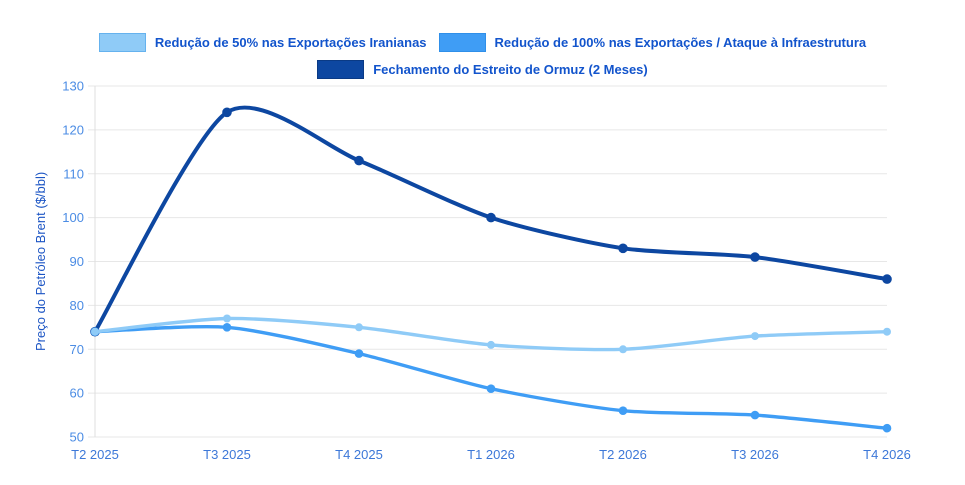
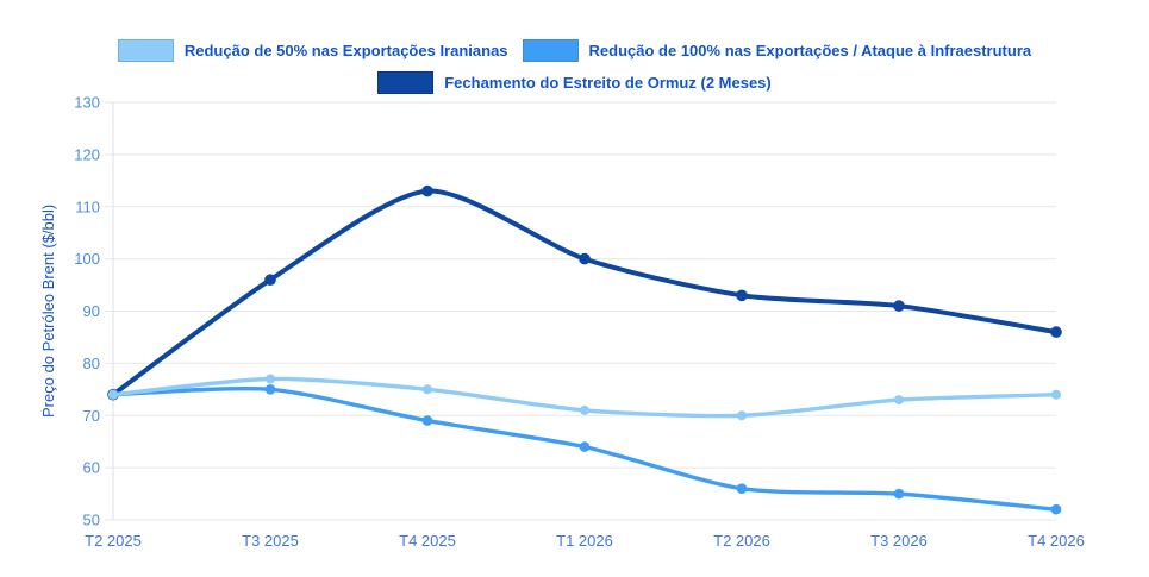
Fechamento do Estreito de Ormuz (2 Meses)/T3 2025: 124 -> 96
Redução de 100% nas Exportações / Ataque à Infraestrutura/T1 2026: 61 -> 64
